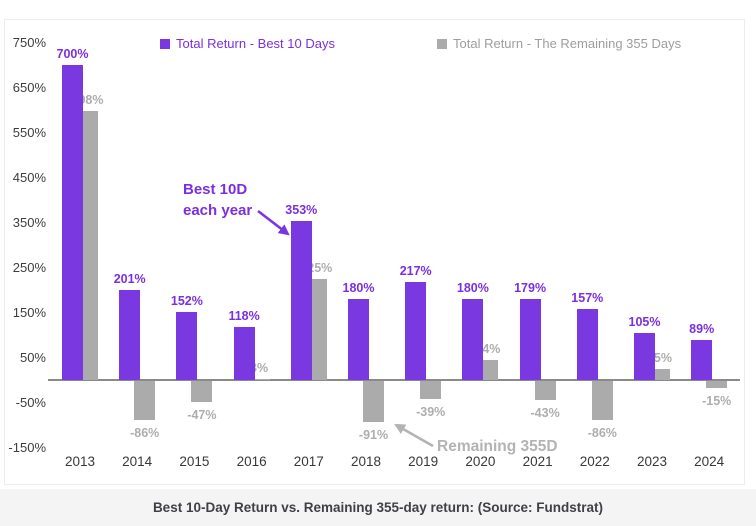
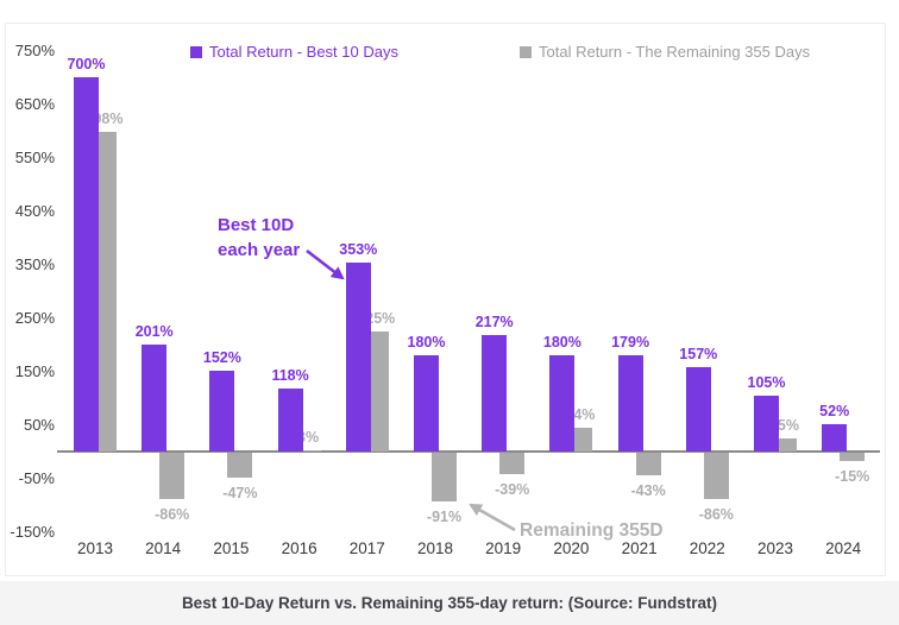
Total Return - Best 10 Days/2024: 89% -> 52%
